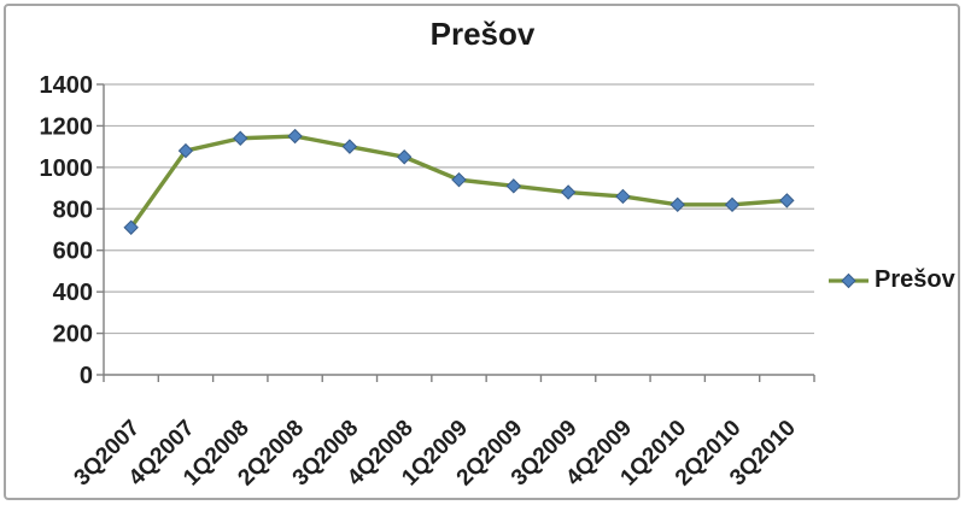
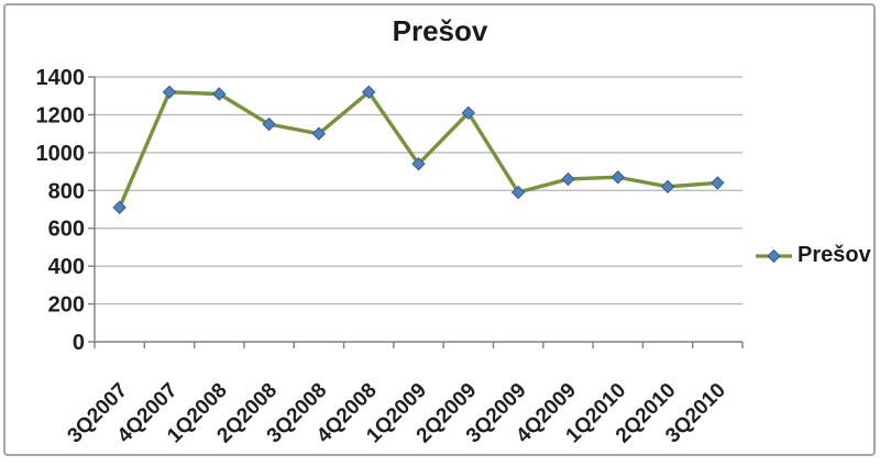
4Q2007: 1080 -> 1320
1Q2008: 1140 -> 1310
4Q2008: 1050 -> 1320
2Q2009: 910 -> 1210
3Q2009: 880 -> 790
1Q2010: 820 -> 870
